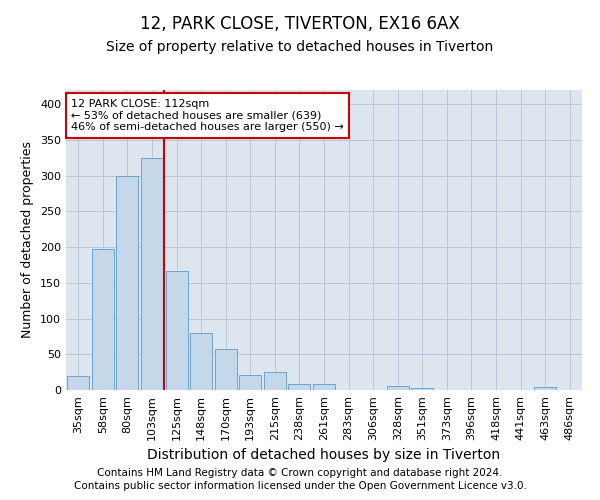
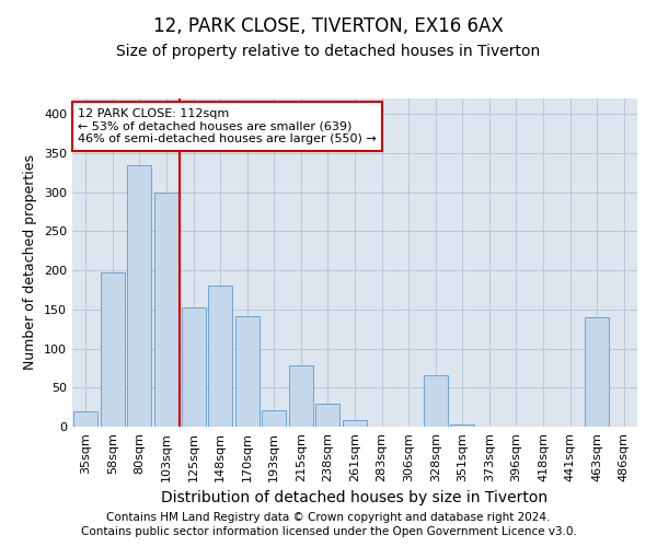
80sqm: 300 -> 334
103sqm: 325 -> 300
125sqm: 166 -> 152
148sqm: 80 -> 180
170sqm: 57 -> 142
215sqm: 25 -> 78
238sqm: 8 -> 30
328sqm: 5 -> 66
463sqm: 4 -> 140
